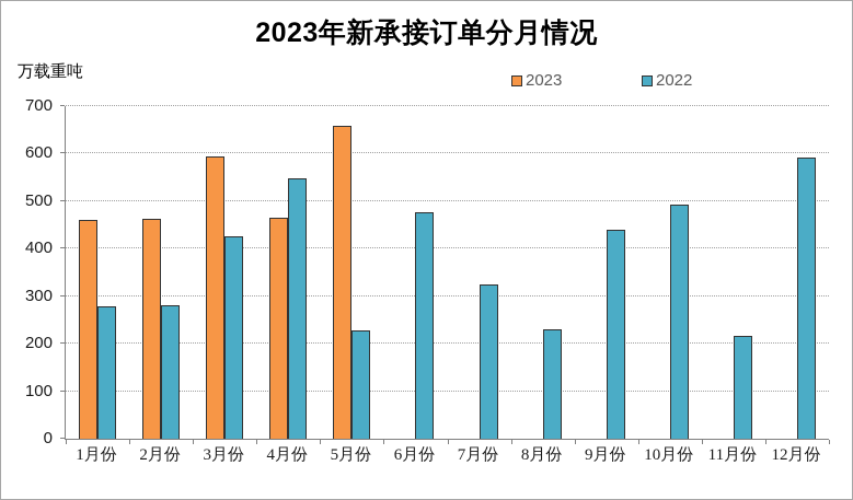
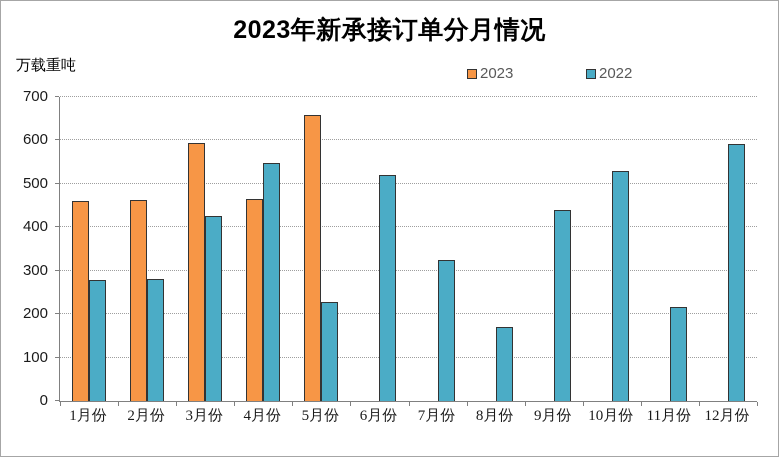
2022/6月份: 480 -> 520
2022/8月份: 230 -> 170
2022/10月份: 490 -> 530
